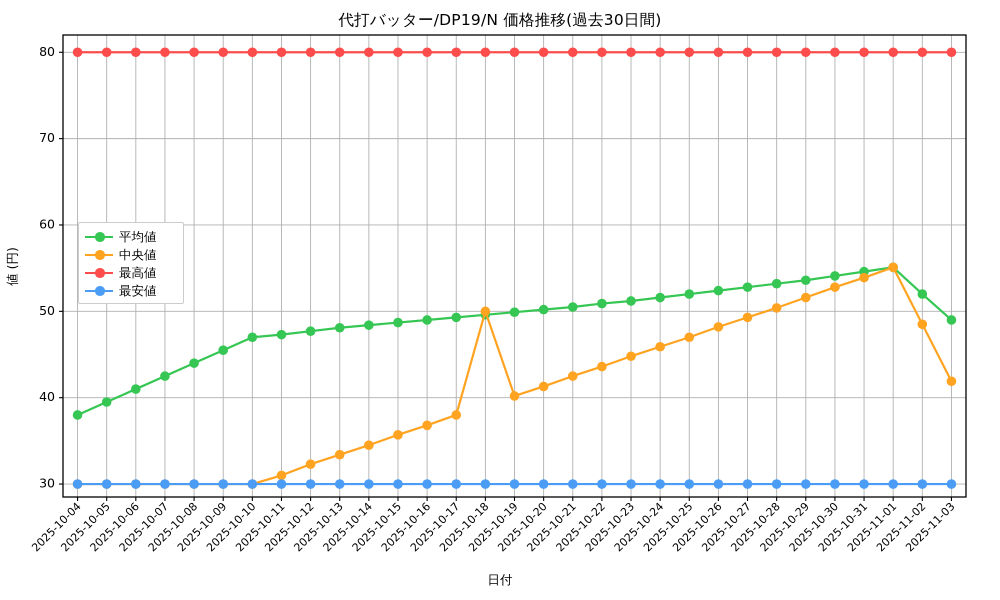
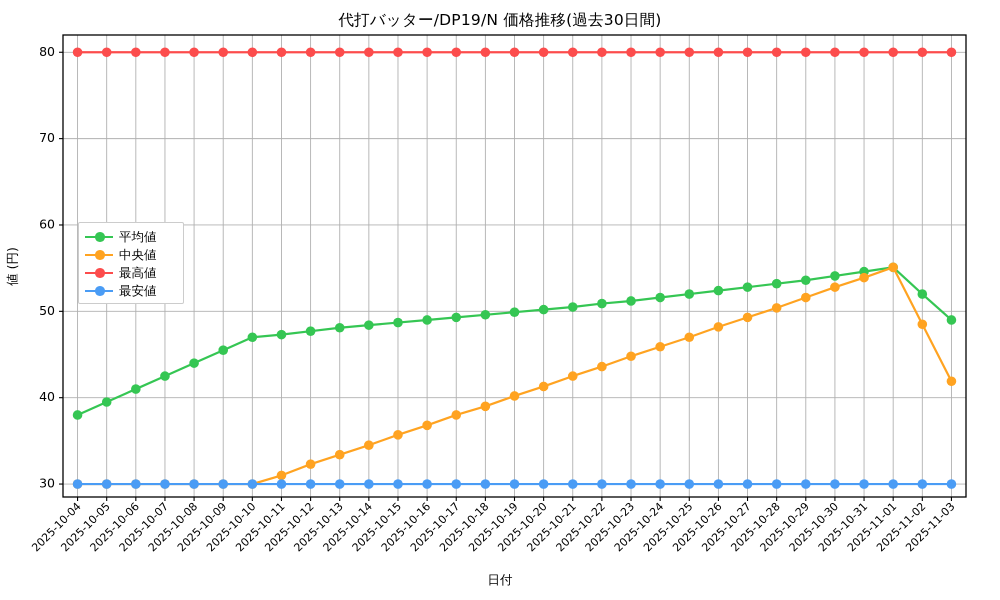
中央値/2025-10-18: 50 -> 39
